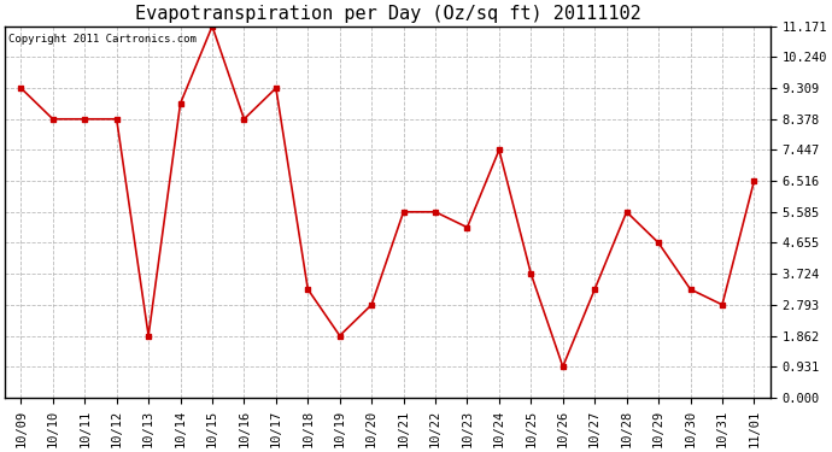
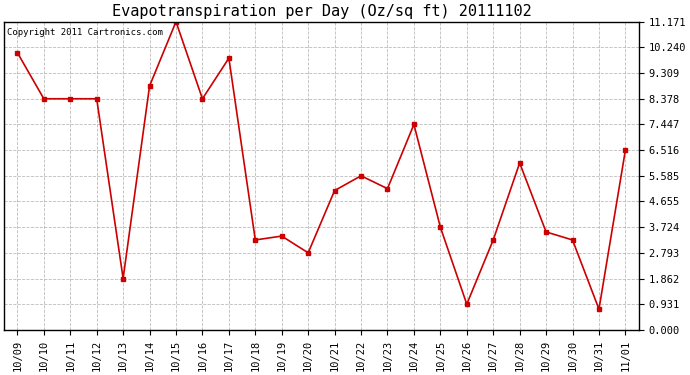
10/09: 9.31 -> 10.05
10/17: 9.31 -> 9.85
10/19: 1.86 -> 3.40
10/21: 5.58 -> 5.05
10/28: 5.58 -> 6.05
10/29: 4.66 -> 3.55
10/31: 2.79 -> 0.75
